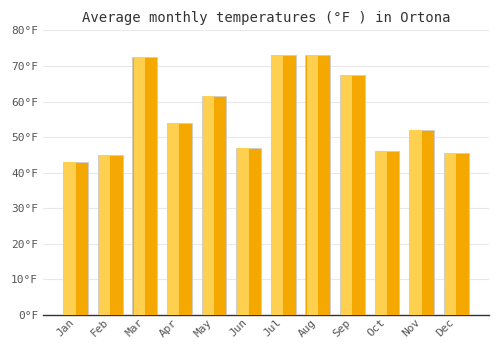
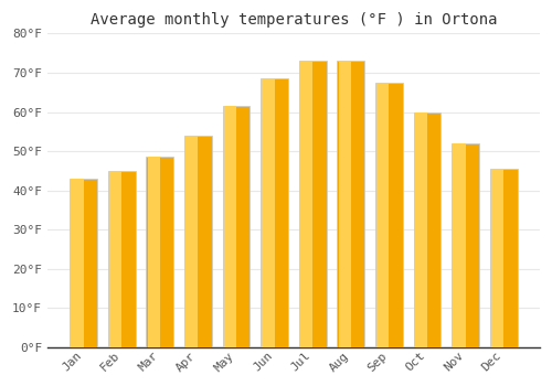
Mar: 72.5°F -> 48.5°F
Jun: 47.0°F -> 68.5°F
Oct: 46.0°F -> 60.0°F
